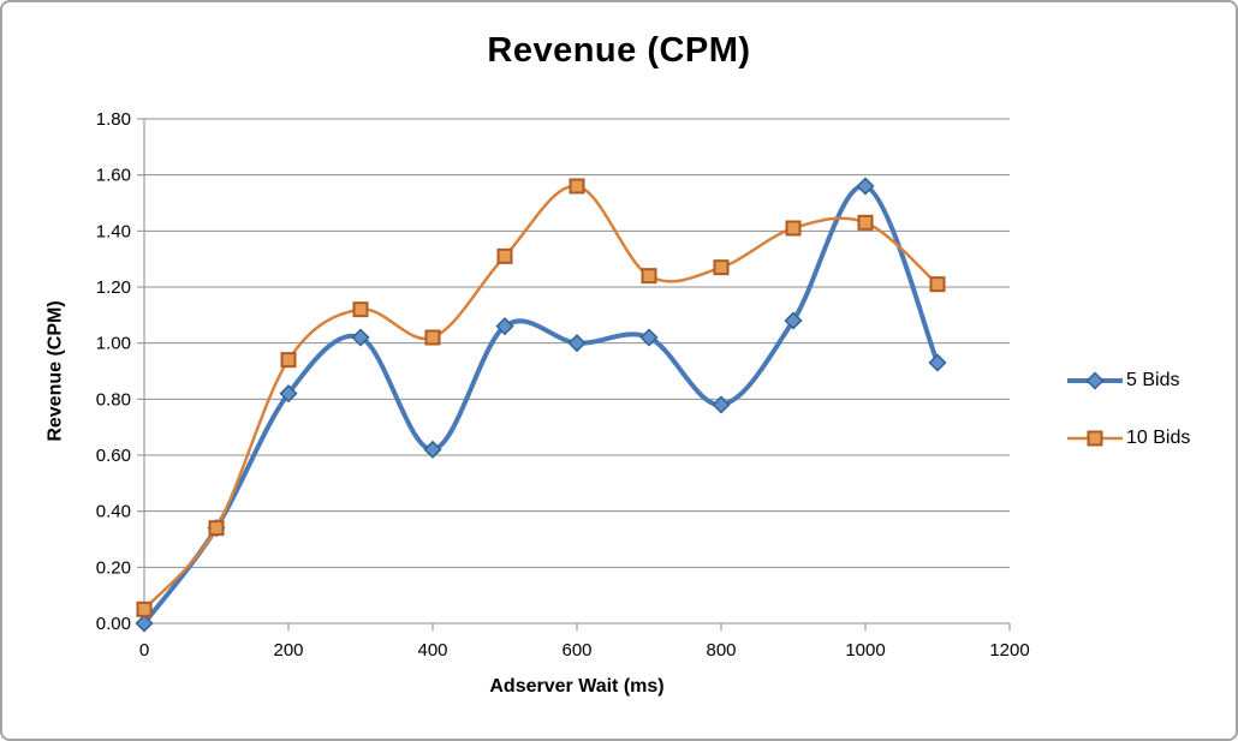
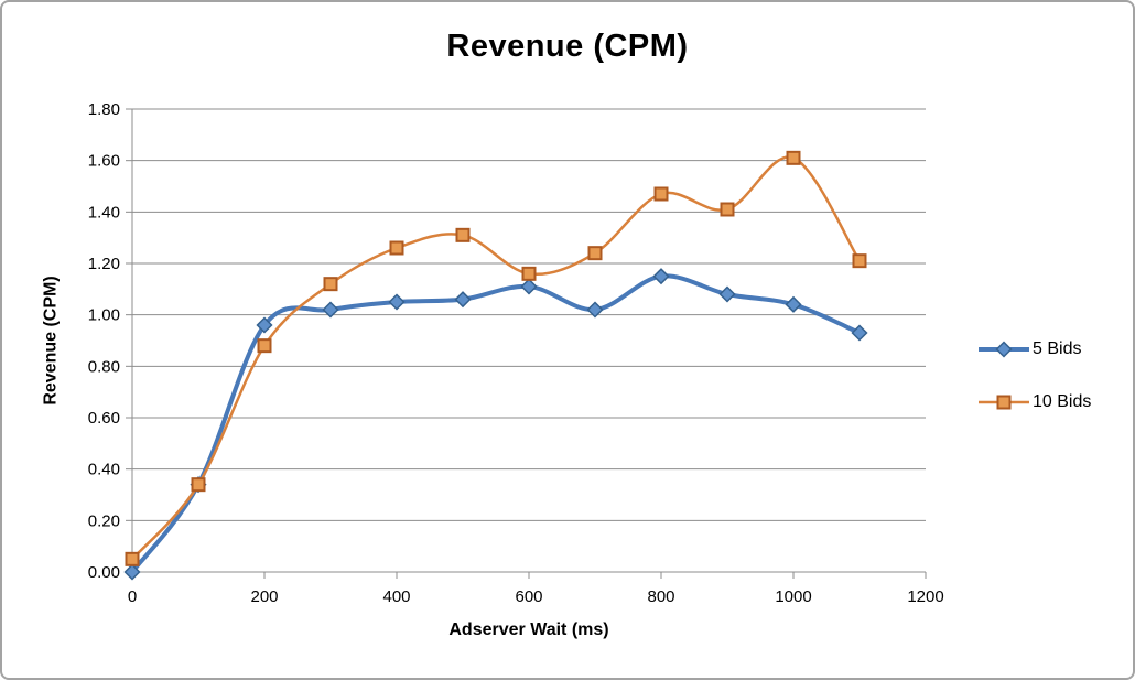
5 Bids/200: 0.82 -> 0.96
10 Bids/200: 0.94 -> 0.88
5 Bids/400: 0.62 -> 1.05
10 Bids/400: 1.02 -> 1.26
5 Bids/600: 1.00 -> 1.11
10 Bids/600: 1.56 -> 1.16
5 Bids/800: 0.78 -> 1.15
10 Bids/800: 1.27 -> 1.47
5 Bids/1000: 1.56 -> 1.04
10 Bids/1000: 1.43 -> 1.61
